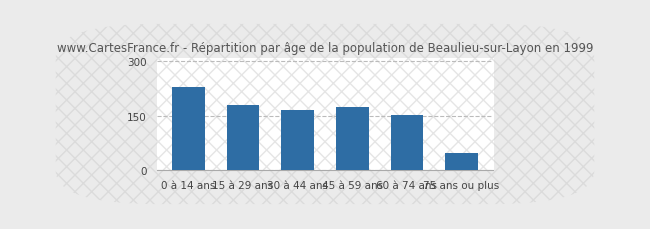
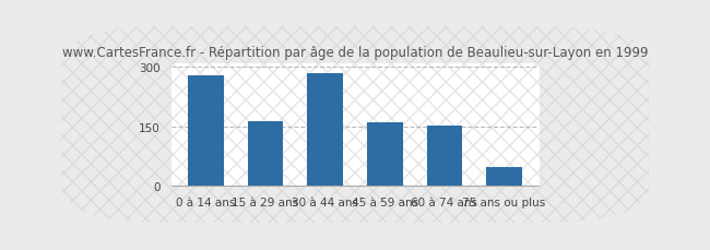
0 à 14 ans: 230 -> 280
15 à 29 ans: 180 -> 163
30 à 44 ans: 165 -> 285
45 à 59 ans: 175 -> 160
